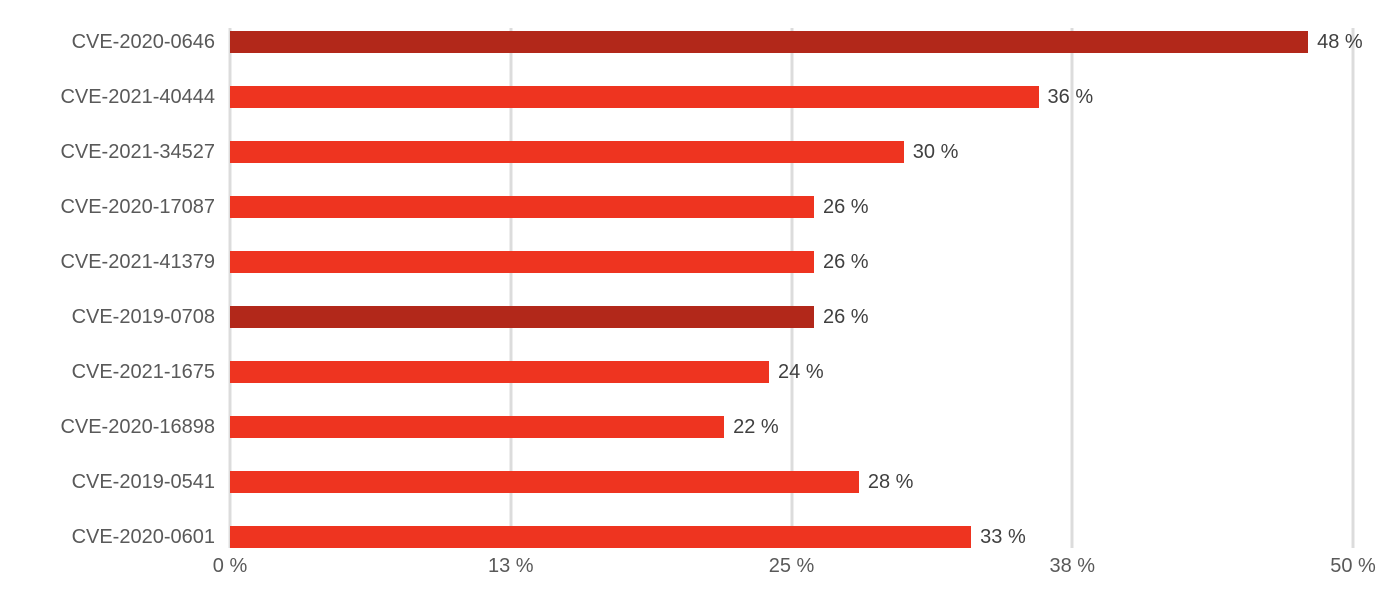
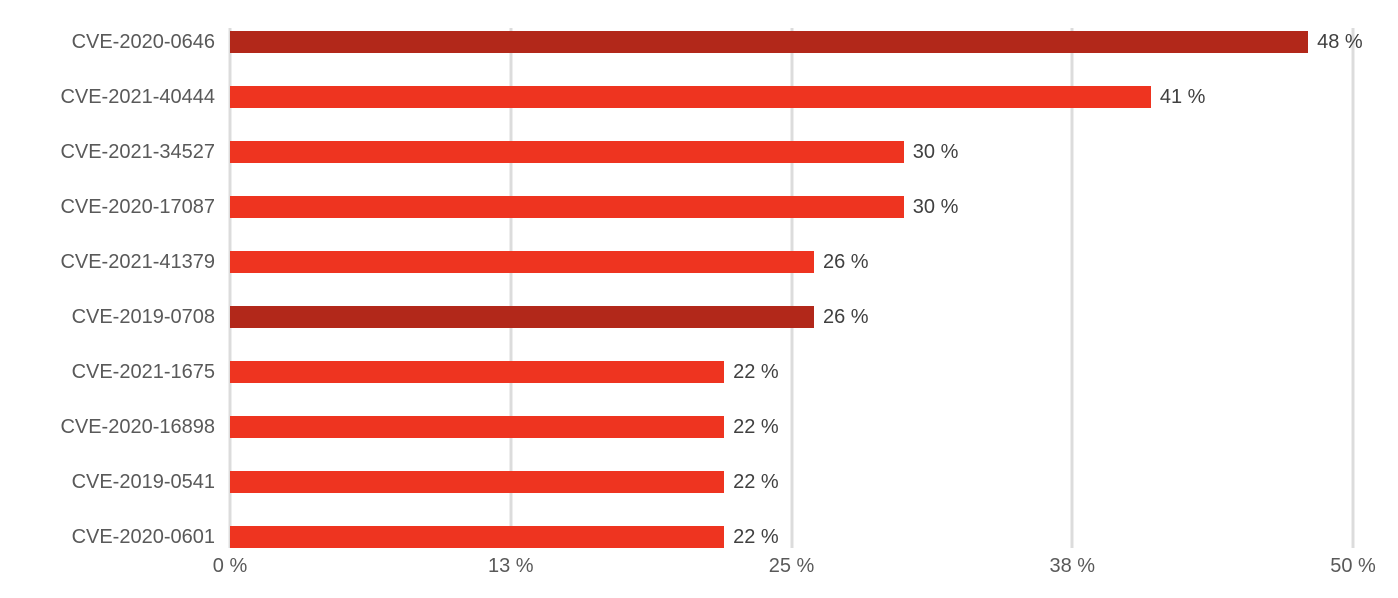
CVE-2021-40444: 36 -> 41
CVE-2020-17087: 26 -> 30
CVE-2021-1675: 24 -> 22
CVE-2019-0541: 28 -> 22
CVE-2020-0601: 33 -> 22
